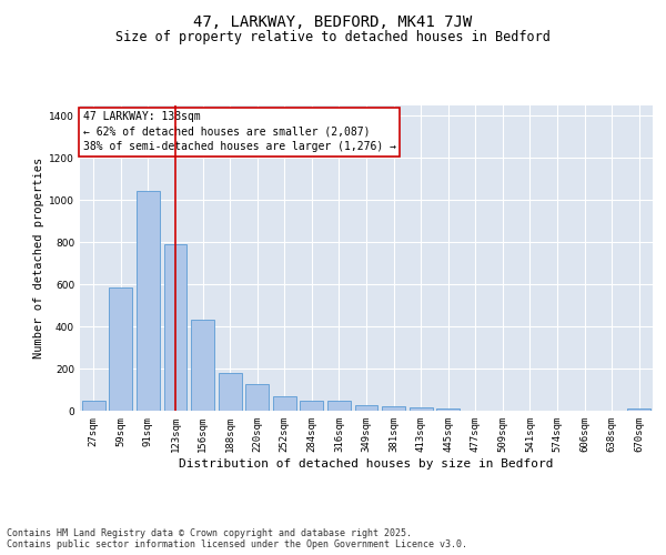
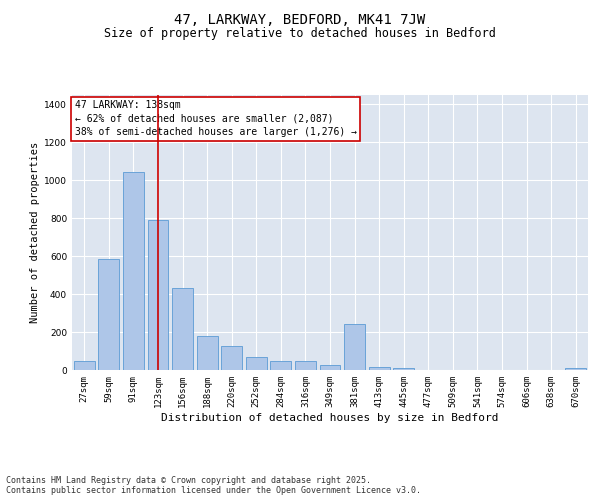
381sqm: 20 -> 240
